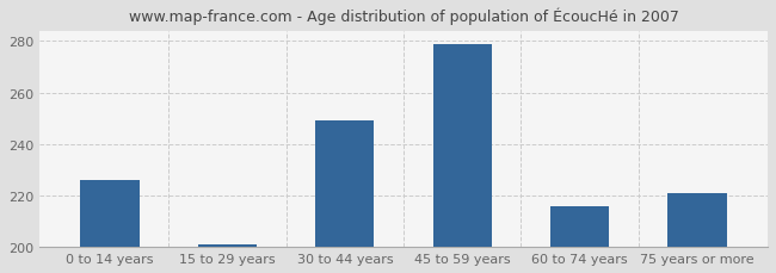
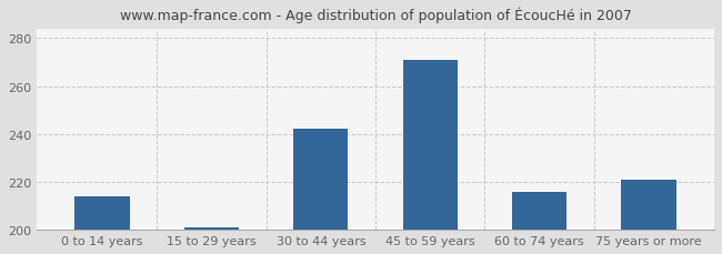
0 to 14 years: 226 -> 214
30 to 44 years: 249 -> 242
45 to 59 years: 279 -> 271
